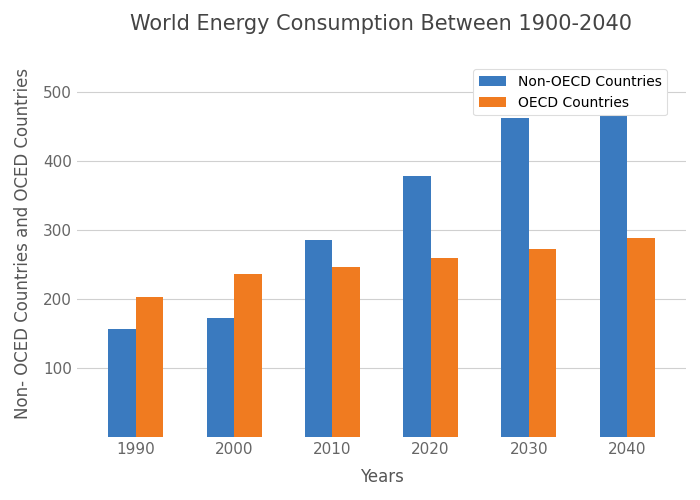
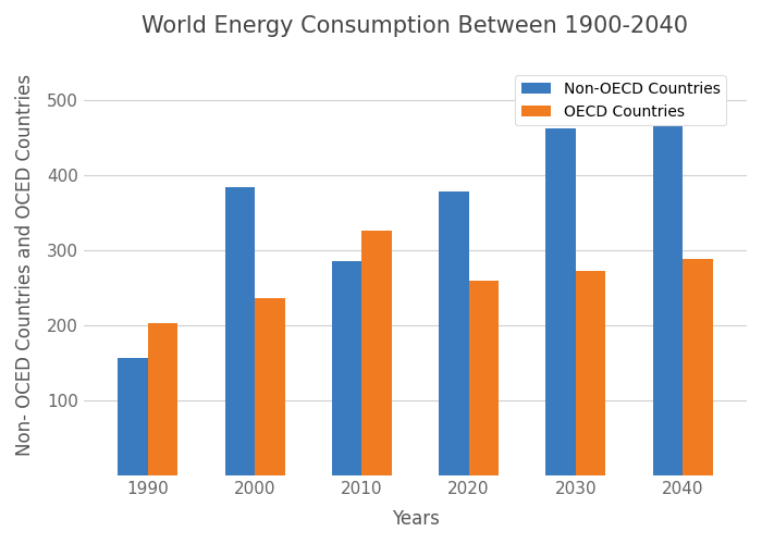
Non-OECD Countries/2000: 173 -> 384
OECD Countries/2010: 246 -> 326
